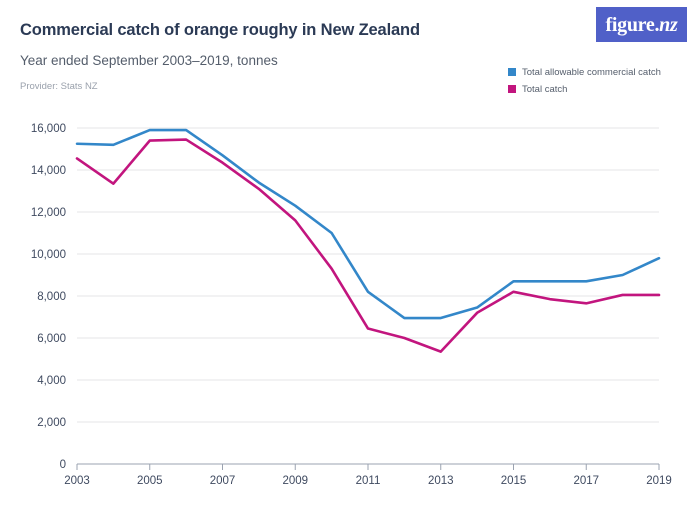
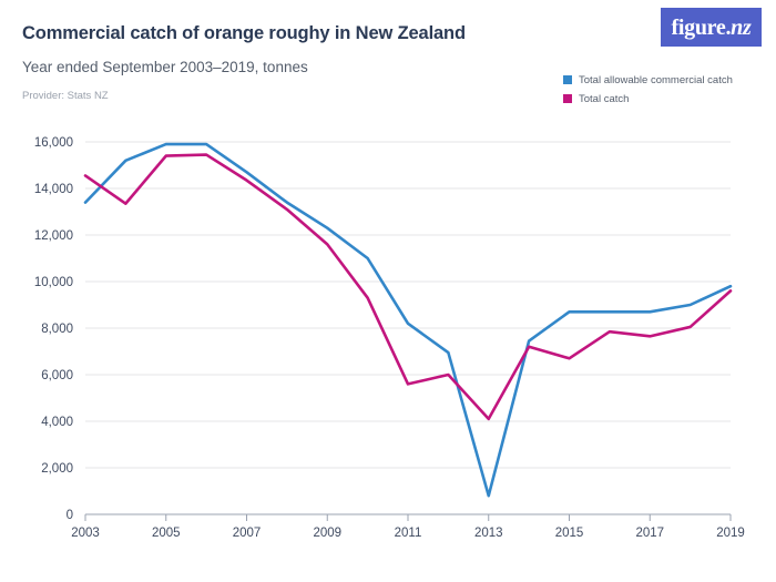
Total allowable commercial catch/2003: 15200 -> 13400
Total catch/2011: 6400 -> 5600
Total allowable commercial catch/2013: 7000 -> 800
Total catch/2013: 5400 -> 4100
Total catch/2015: 8200 -> 6700
Total catch/2019: 8000 -> 9600
